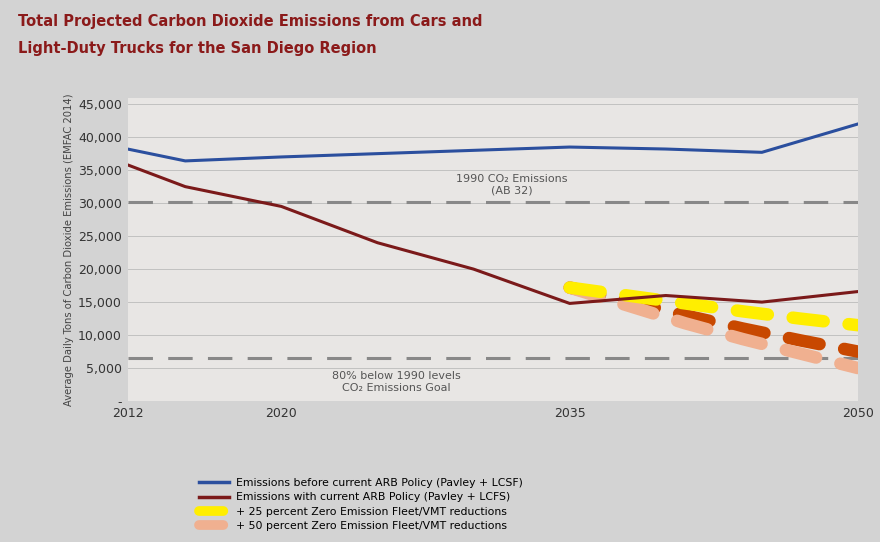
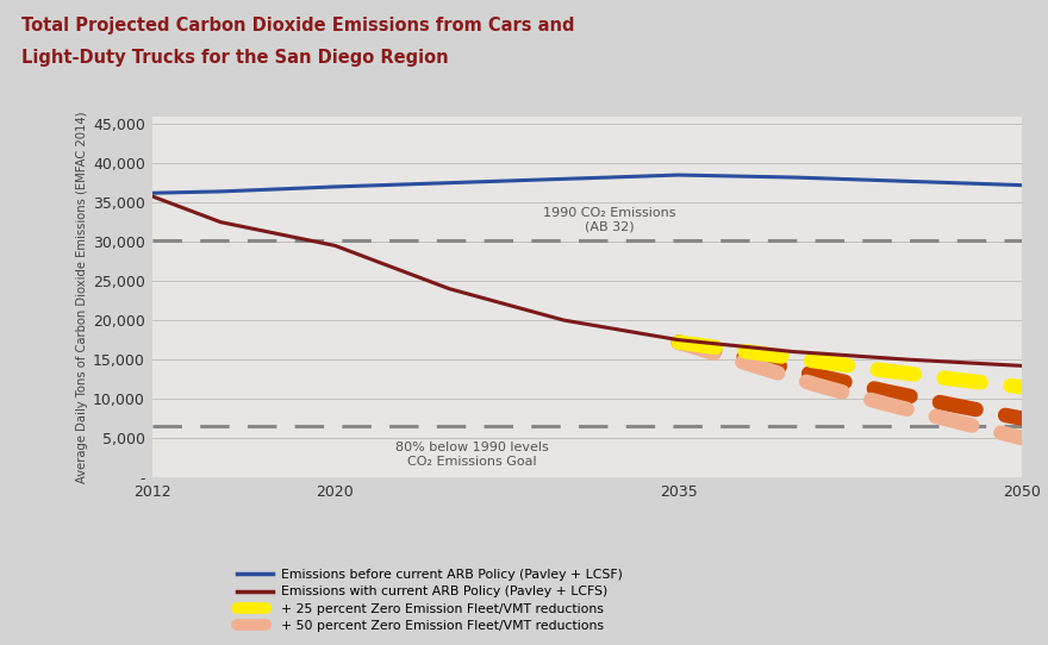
Emissions before current ARB Policy (Pavley + LCSF)/2012: 38,200 -> 36,200
Emissions with current ARB Policy (Pavley + LCFS)/2035: 14,800 -> 17,500
Emissions before current ARB Policy (Pavley + LCSF)/2050: 42,000 -> 37,200
Emissions with current ARB Policy (Pavley + LCFS)/2050: 16,600 -> 14,200
